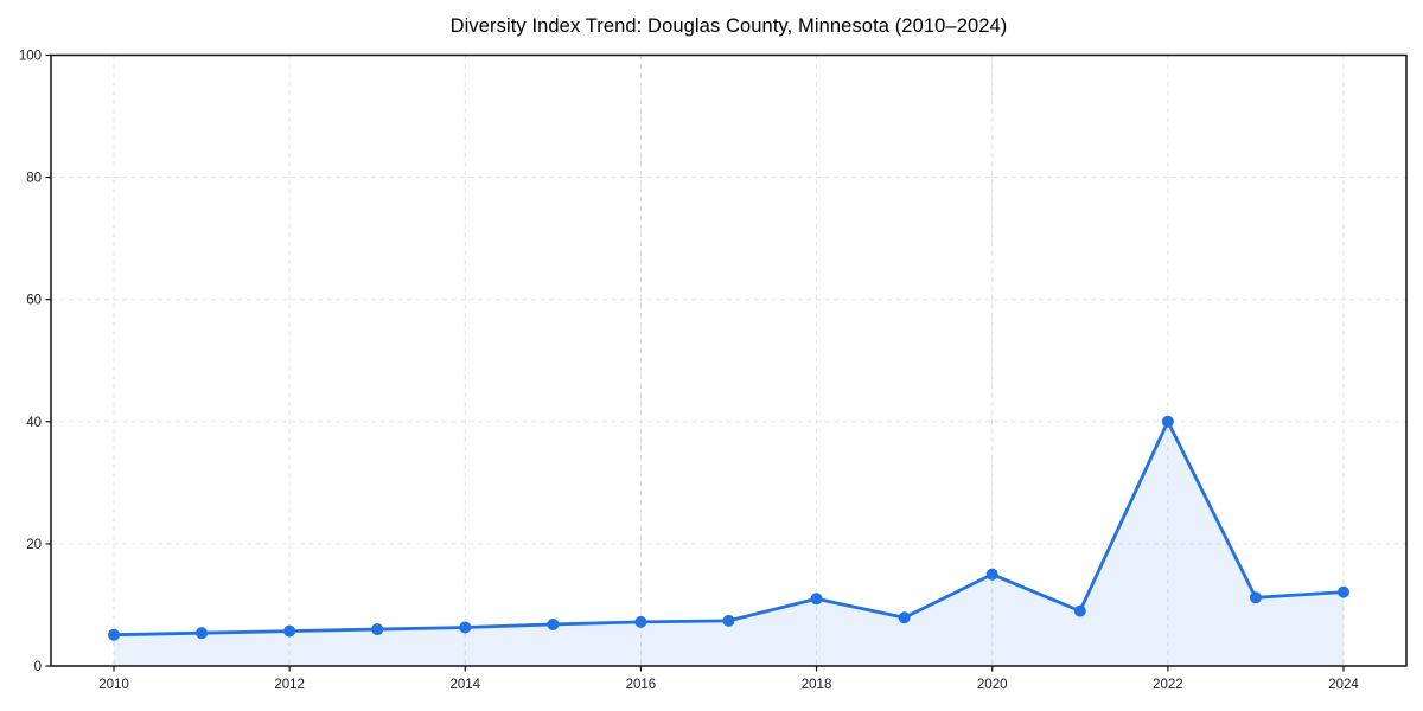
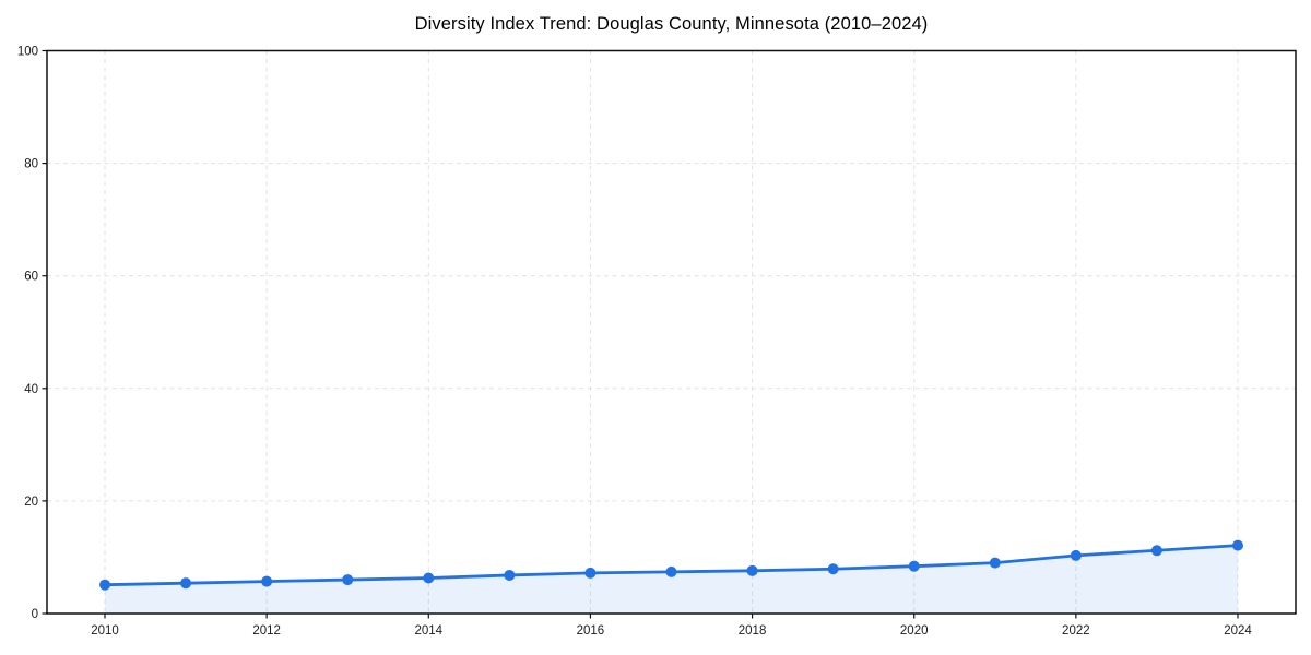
2018: 11 -> 8
2020: 15 -> 8
2022: 40 -> 10
